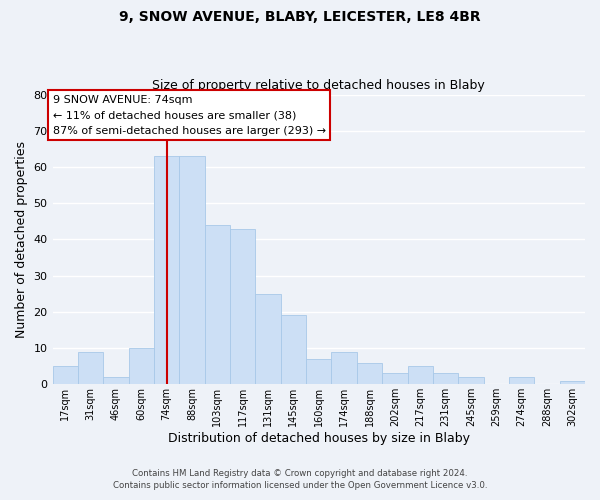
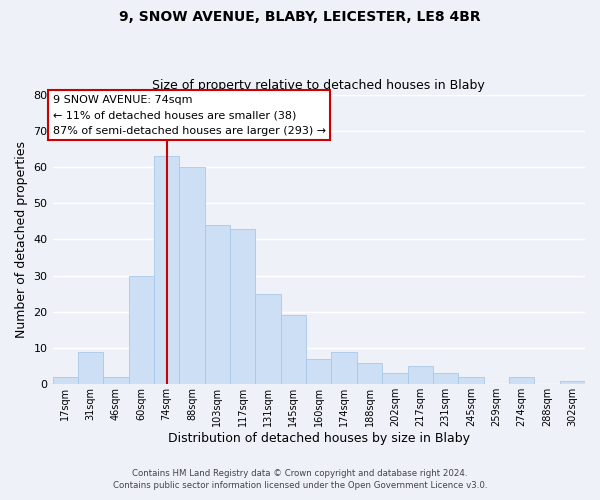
17sqm: 5 -> 2
60sqm: 10 -> 30
88sqm: 63 -> 60
